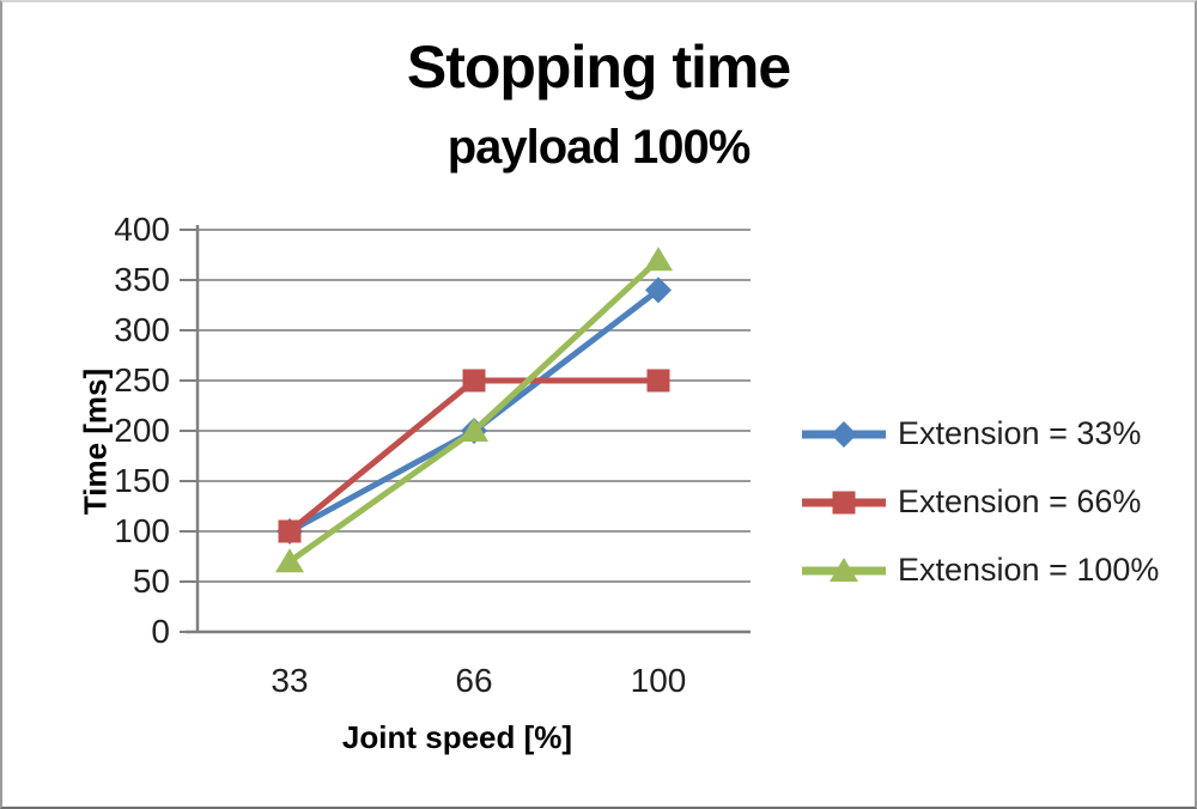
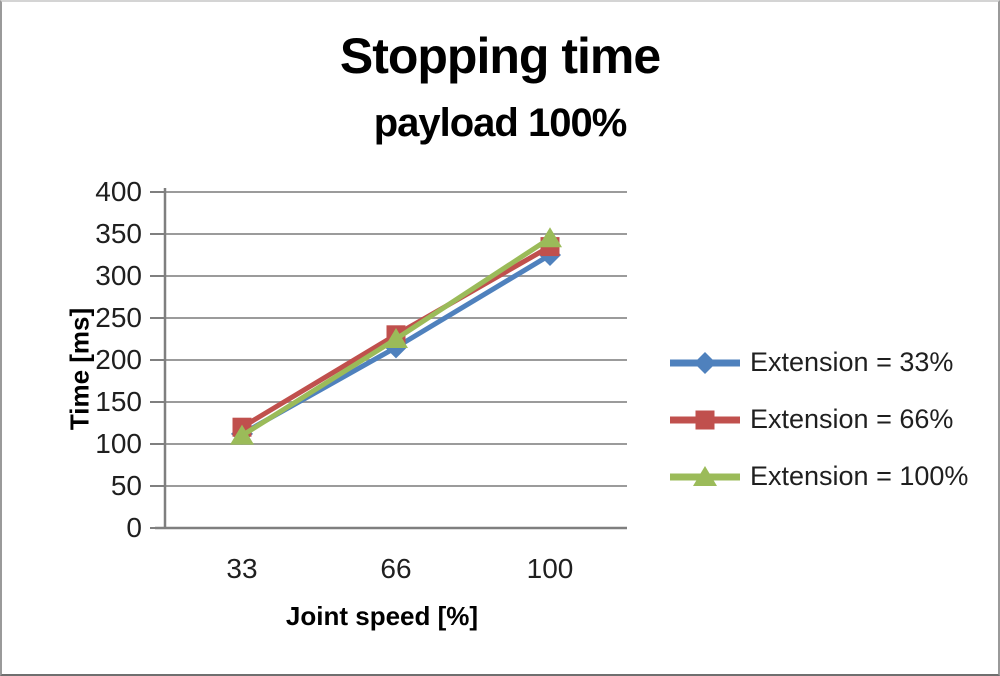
Extension = 33%/33: 100 -> 110
Extension = 66%/33: 100 -> 120
Extension = 100%/33: 70 -> 110
Extension = 33%/66: 200 -> 220
Extension = 66%/66: 250 -> 230
Extension = 100%/66: 200 -> 220
Extension = 33%/100: 340 -> 320
Extension = 66%/100: 250 -> 340
Extension = 100%/100: 370 -> 340
